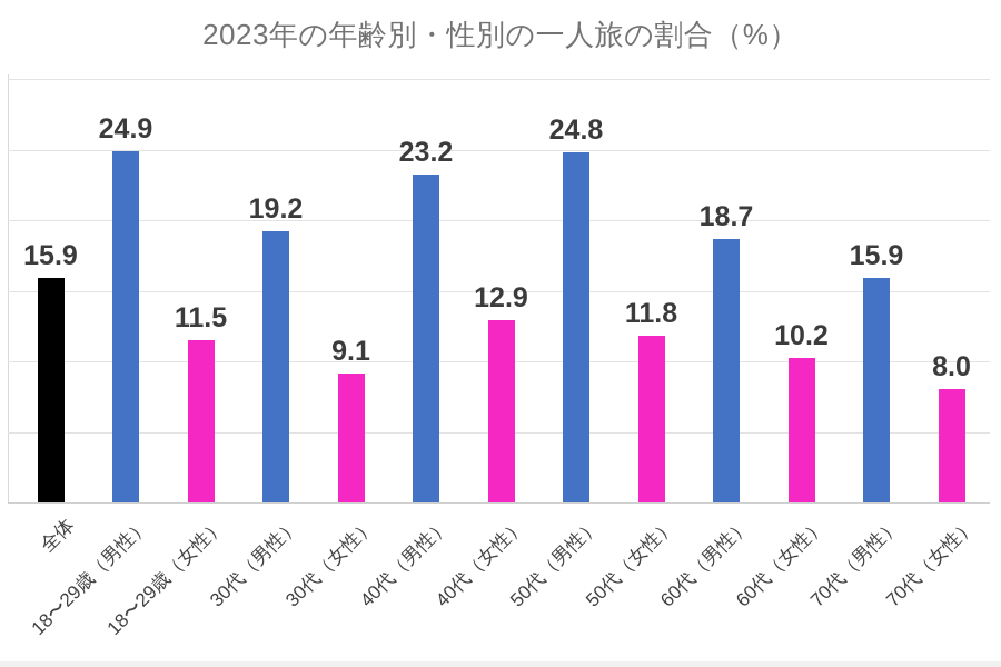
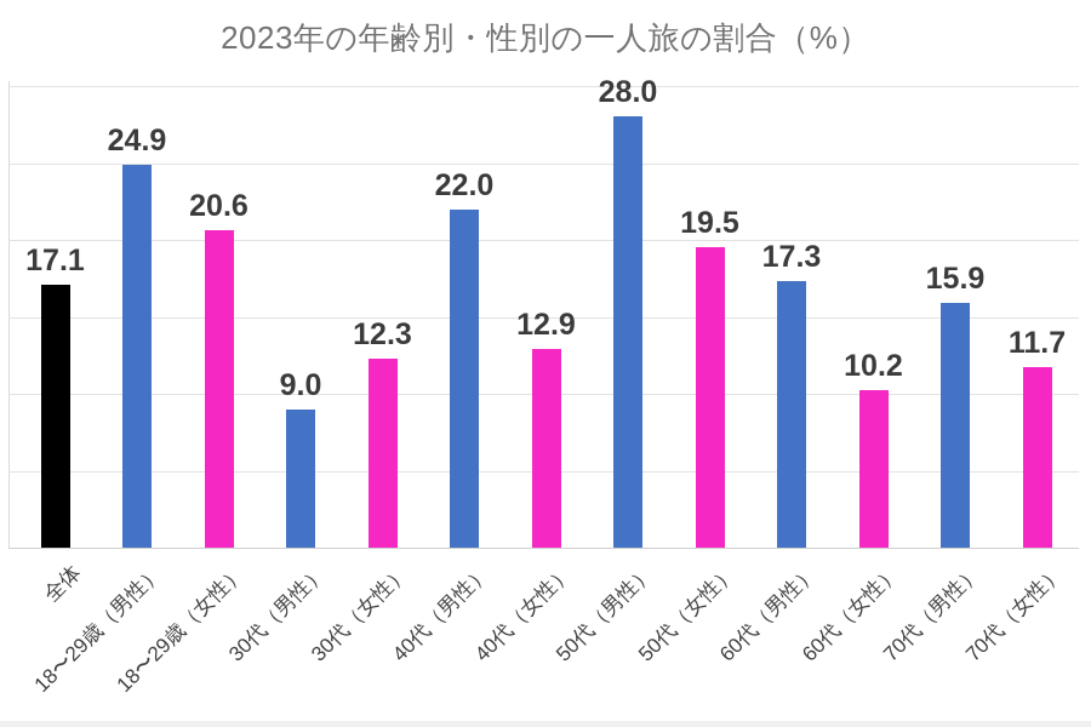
全体: 15.9 -> 17.1
18〜29歳（女性）: 11.5 -> 20.6
30代（男性）: 19.2 -> 9.0
30代（女性）: 9.1 -> 12.3
40代（男性）: 23.2 -> 22.0
50代（男性）: 24.8 -> 28.0
50代（女性）: 11.8 -> 19.5
60代（男性）: 18.7 -> 17.3
70代（女性）: 8.0 -> 11.7
